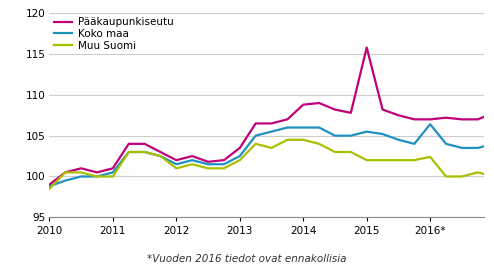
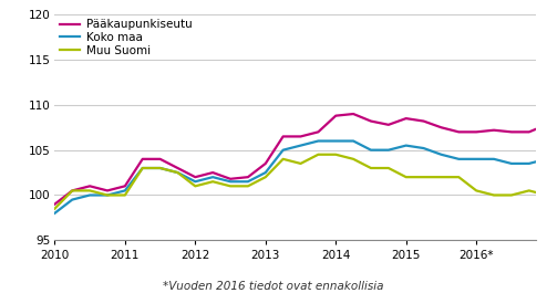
Koko maa/2010: 98.8 -> 98.0
Pääkaupunkiseutu/2015: 115.8 -> 108.5
Koko maa/2016*: 106.4 -> 104.0
Muu Suomi/2016*: 102.4 -> 100.5
